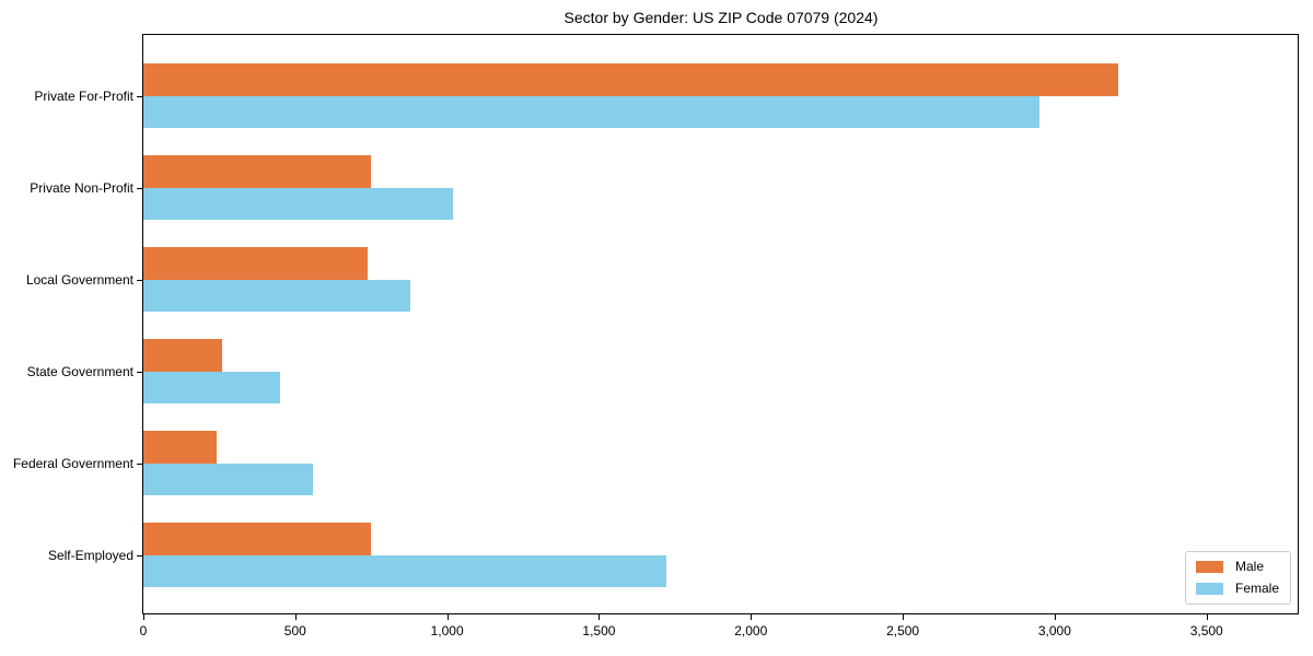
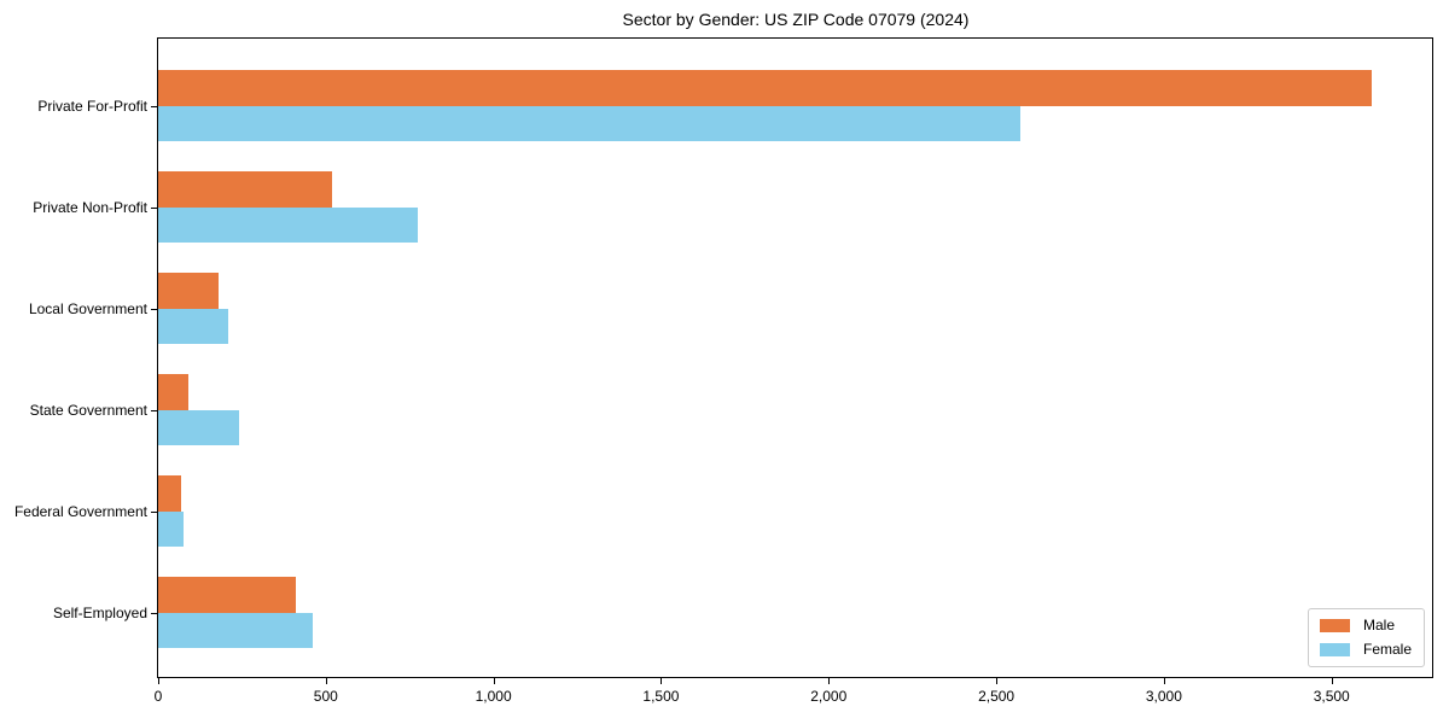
Male/Private For-Profit: 3210 -> 3620
Female/Private For-Profit: 2950 -> 2570
Male/Private Non-Profit: 750 -> 520
Female/Private Non-Profit: 1020 -> 780
Male/Local Government: 740 -> 180
Female/Local Government: 880 -> 210
Male/State Government: 260 -> 90
Female/State Government: 450 -> 240
Male/Federal Government: 240 -> 70
Female/Federal Government: 560 -> 80
Male/Self-Employed: 750 -> 410
Female/Self-Employed: 1720 -> 460
